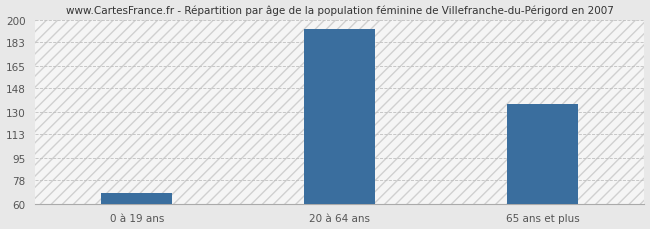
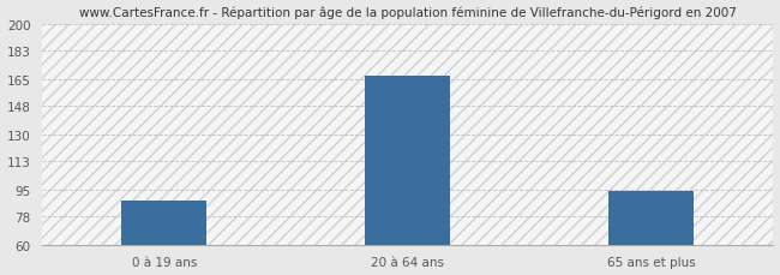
0 à 19 ans: 68 -> 88
20 à 64 ans: 193 -> 167
65 ans et plus: 136 -> 94
